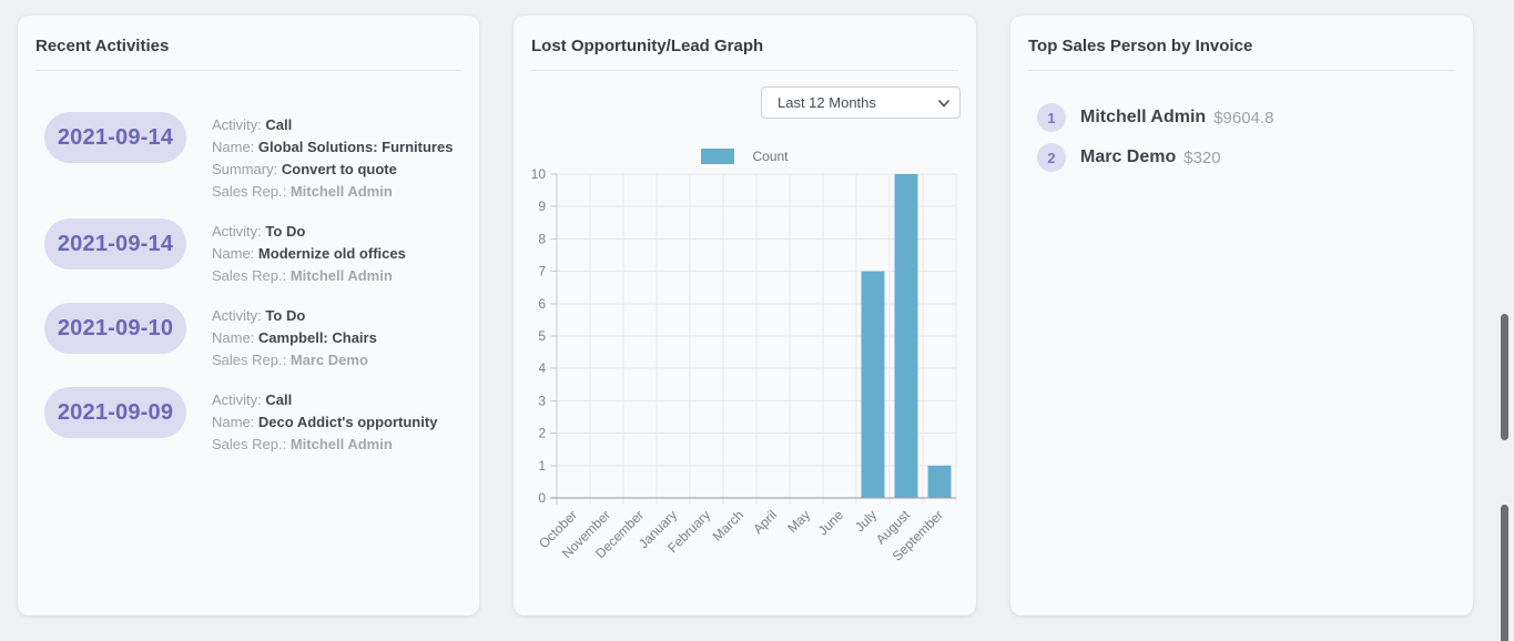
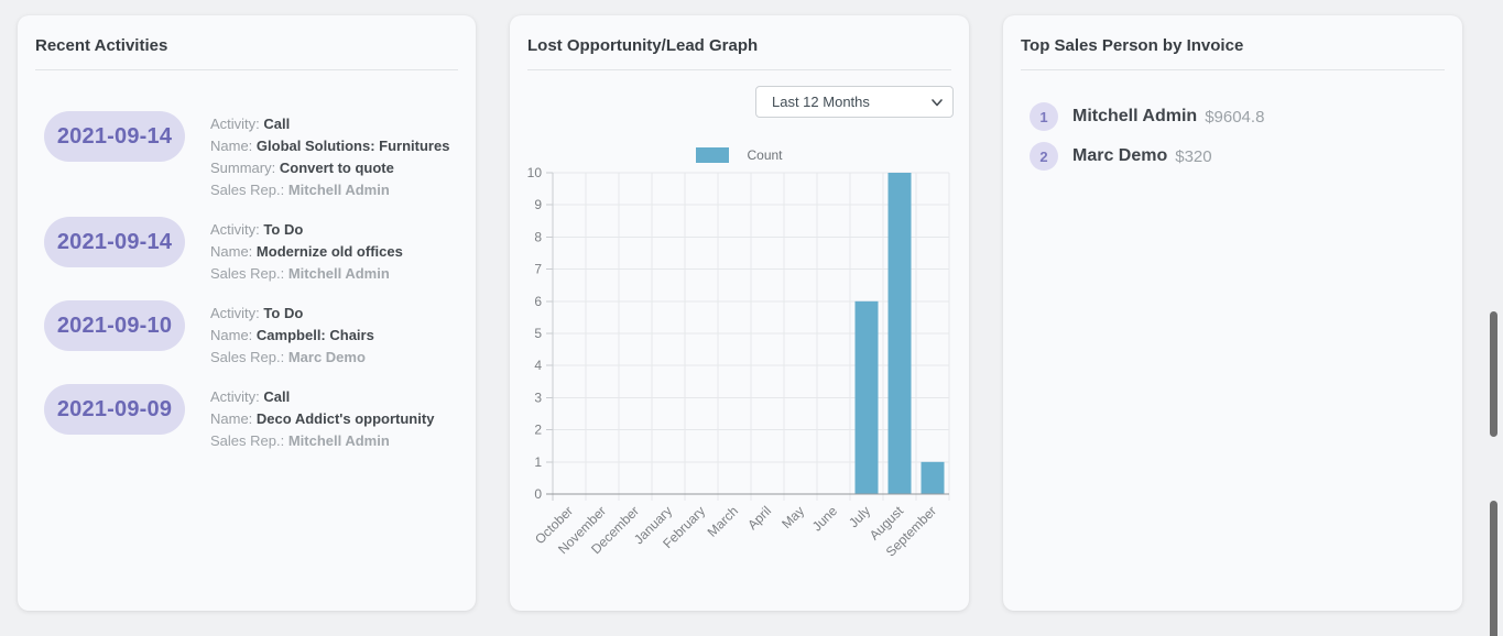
July: 7 -> 6
